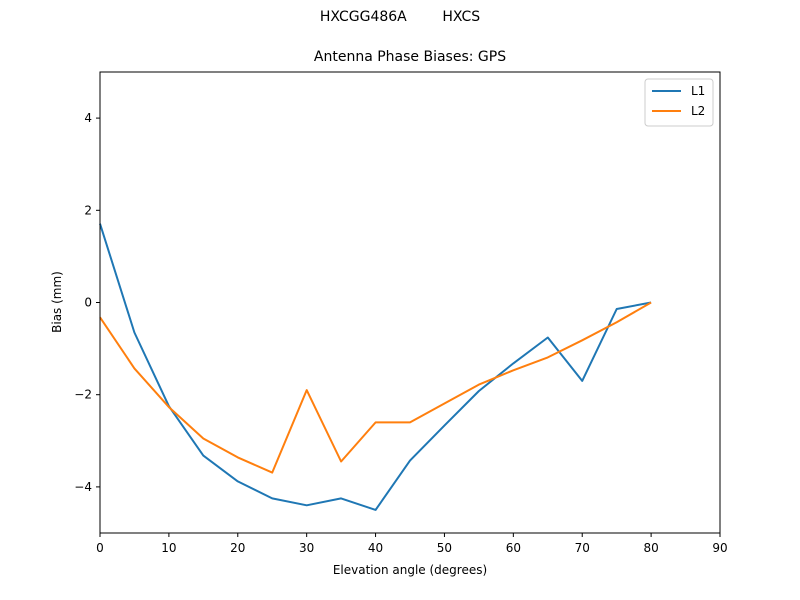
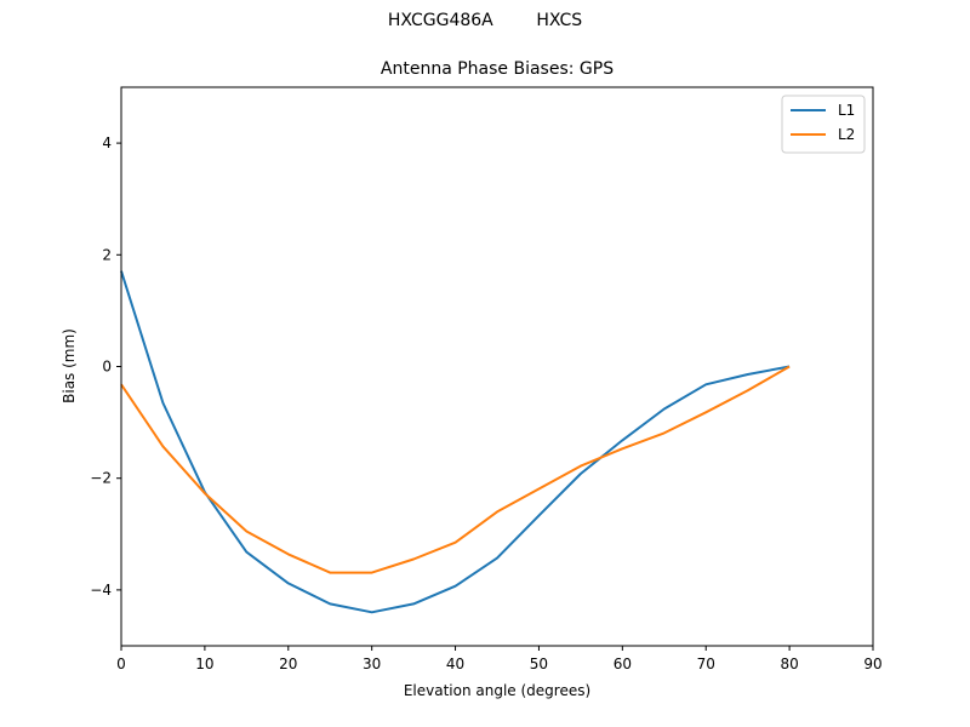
L2/30: -1.9 -> -3.7
L1/40: -4.5 -> -3.9
L2/40: -2.6 -> -3.1
L1/70: -1.7 -> -0.3
